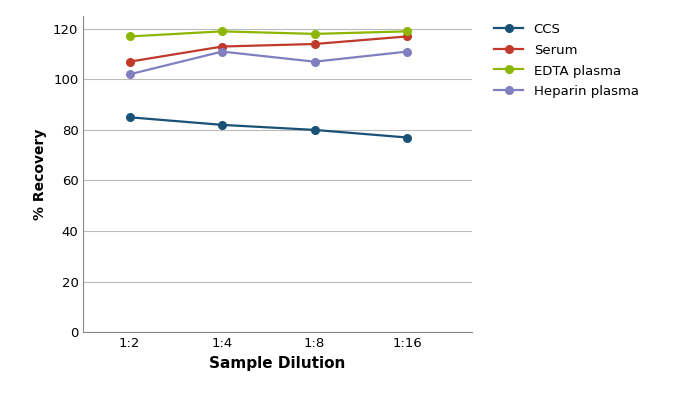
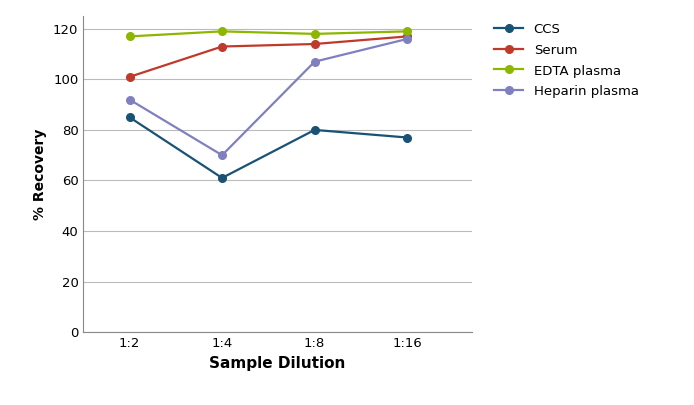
Serum/1:2: 107 -> 101
Heparin plasma/1:2: 102 -> 92
CCS/1:4: 82 -> 61
Heparin plasma/1:4: 111 -> 70
Heparin plasma/1:16: 111 -> 116
